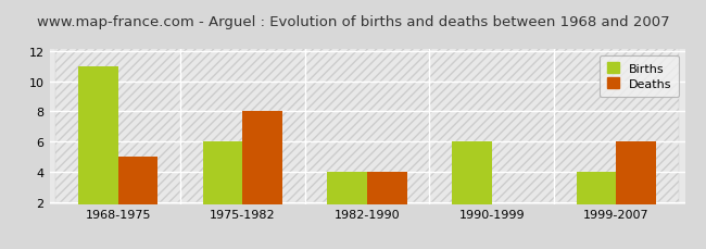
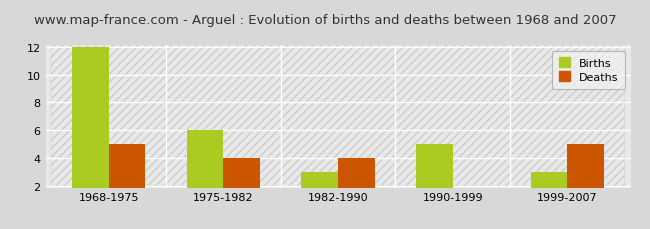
Births/1968-1975: 11 -> 12
Deaths/1975-1982: 8 -> 4
Births/1982-1990: 4 -> 3
Births/1990-1999: 6 -> 5
Births/1999-2007: 4 -> 3
Deaths/1999-2007: 6 -> 5
